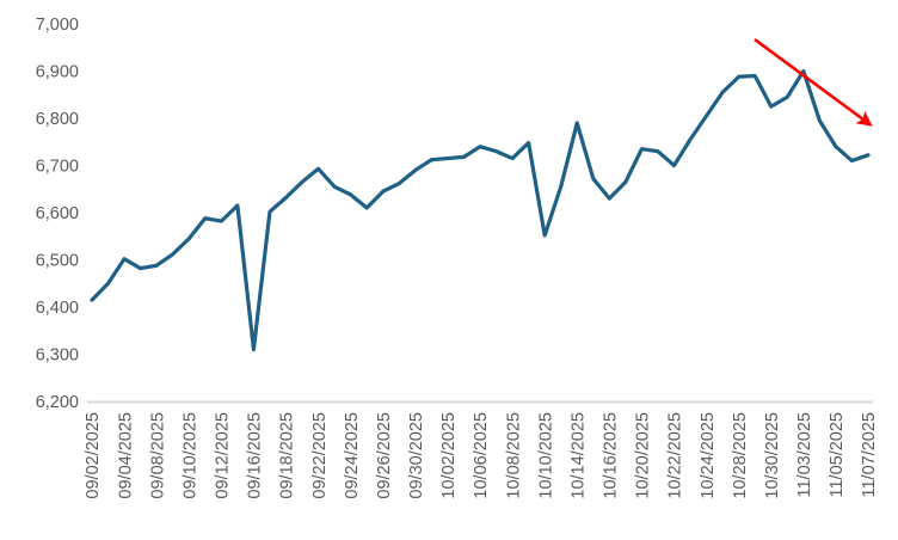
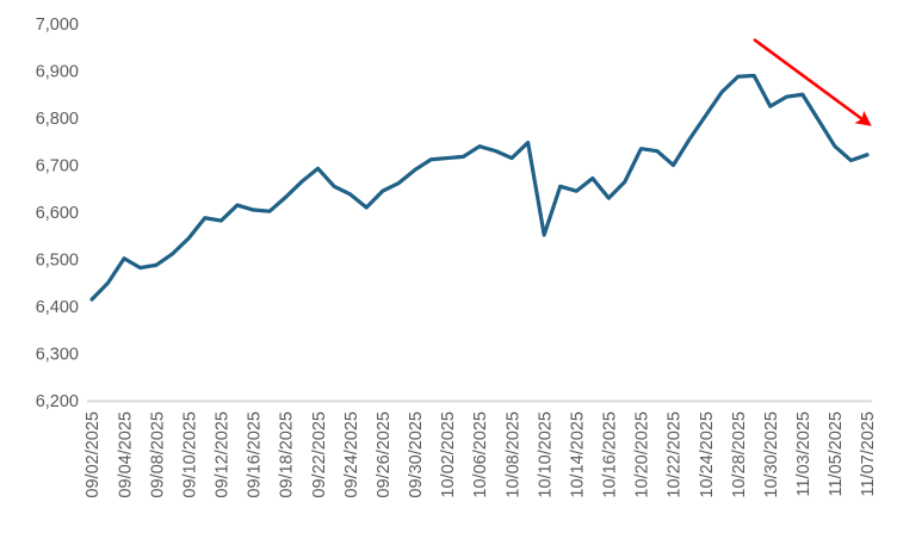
09/16/2025: 6310 -> 6600
10/14/2025: 6790 -> 6640
11/03/2025: 6900 -> 6850
